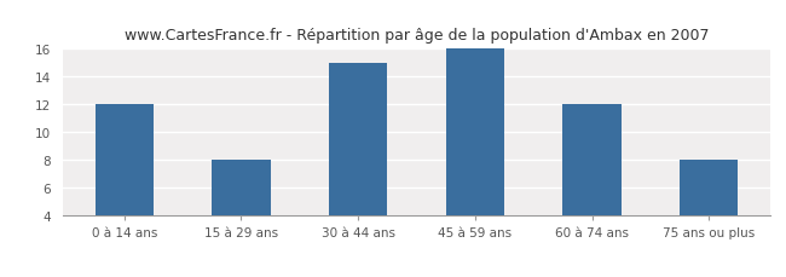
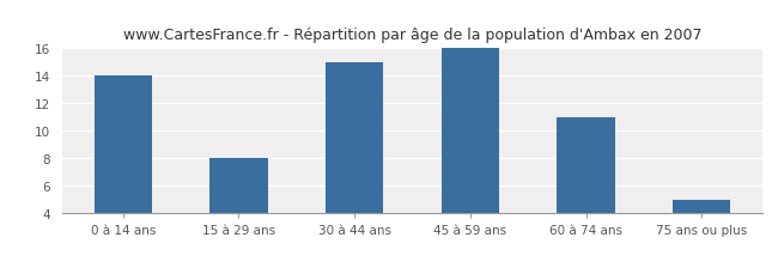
0 à 14 ans: 12 -> 14
60 à 74 ans: 12 -> 11
75 ans ou plus: 8 -> 5
